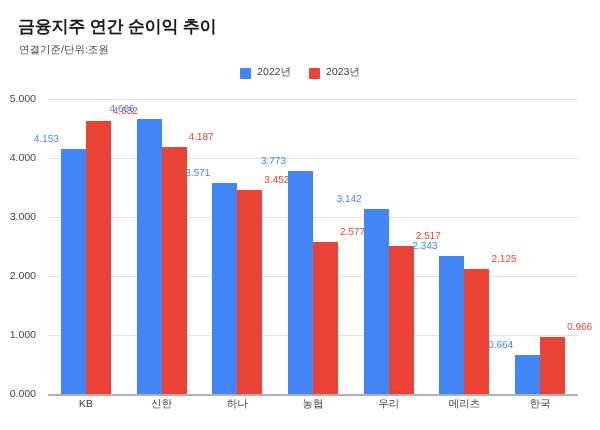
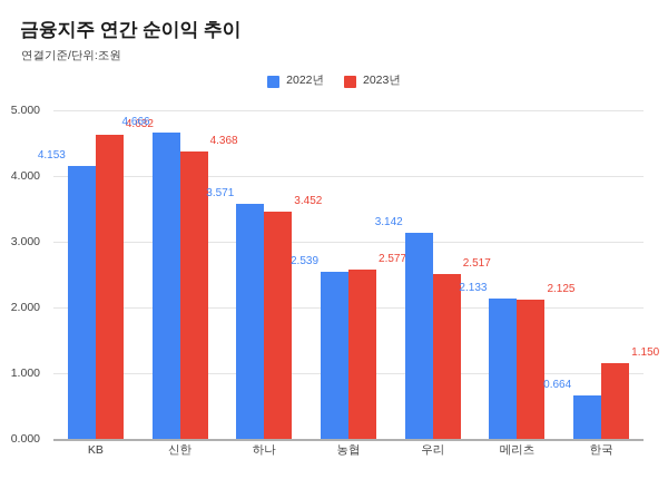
2023년/신한: 4.187 -> 4.368
2022년/농협: 3.773 -> 2.539
2022년/메리츠: 2.343 -> 2.133
2023년/한국: 0.966 -> 1.150
